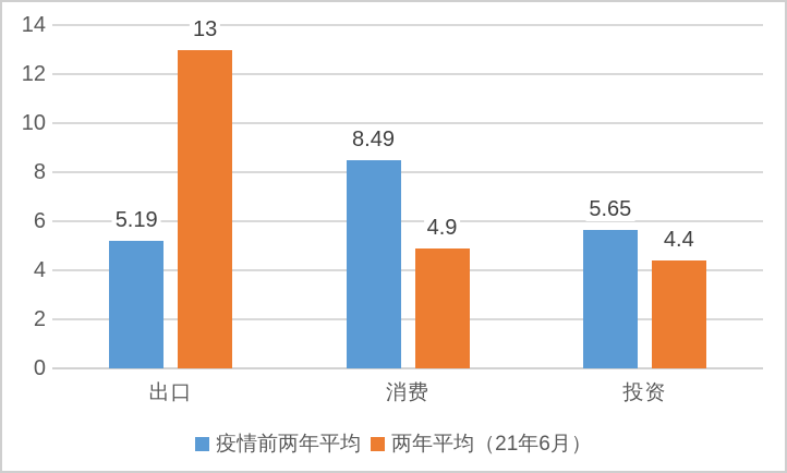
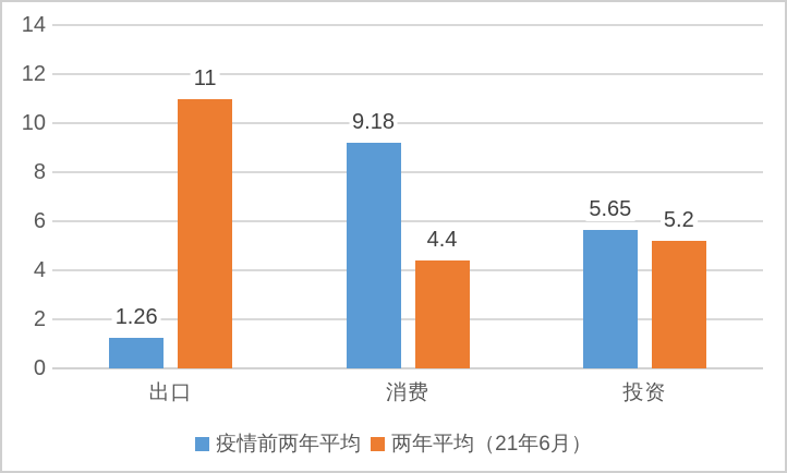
疫情前两年平均/出口: 5.19 -> 1.26
两年平均（21年6月）/出口: 13 -> 11
疫情前两年平均/消费: 8.49 -> 9.18
两年平均（21年6月）/消费: 4.9 -> 4.4
两年平均（21年6月）/投资: 4.4 -> 5.2
